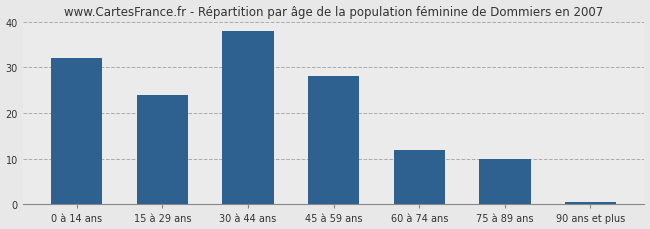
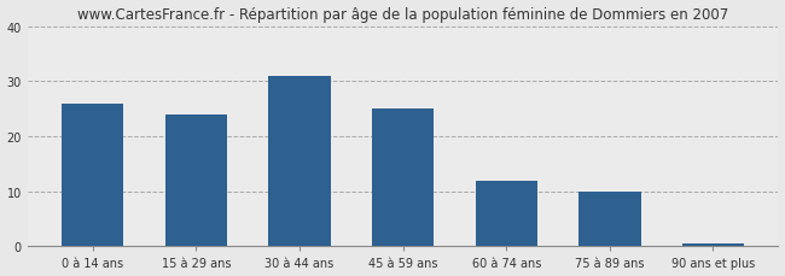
0 à 14 ans: 32.0 -> 26.0
30 à 44 ans: 38.0 -> 31.0
45 à 59 ans: 28.0 -> 25.0
